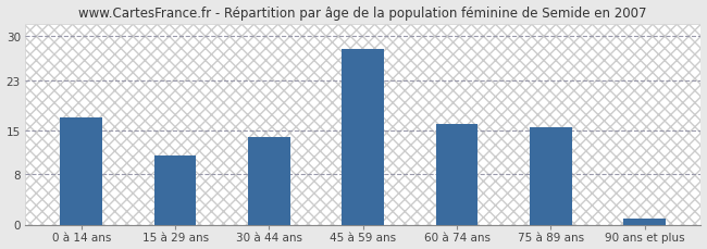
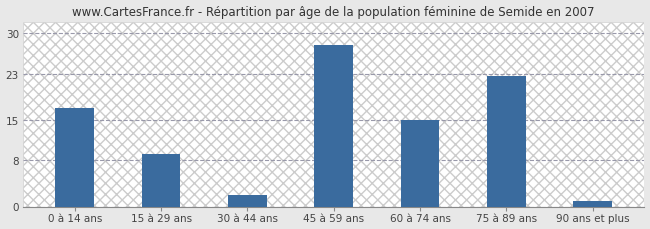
15 à 29 ans: 11.0 -> 9.0
30 à 44 ans: 14.0 -> 2.0
60 à 74 ans: 16.0 -> 15.0
75 à 89 ans: 15.5 -> 22.6
